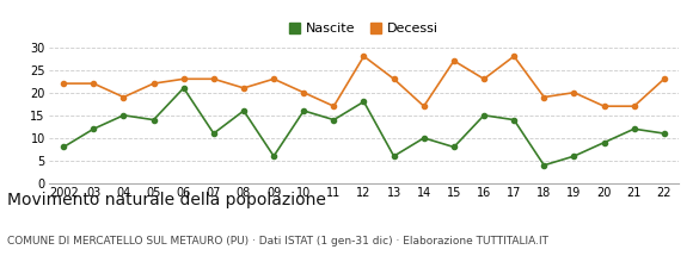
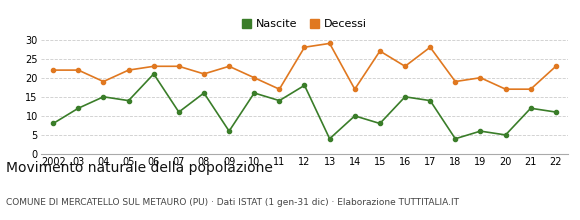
Nascite/13: 6 -> 4
Decessi/13: 23 -> 29
Nascite/20: 9 -> 5
